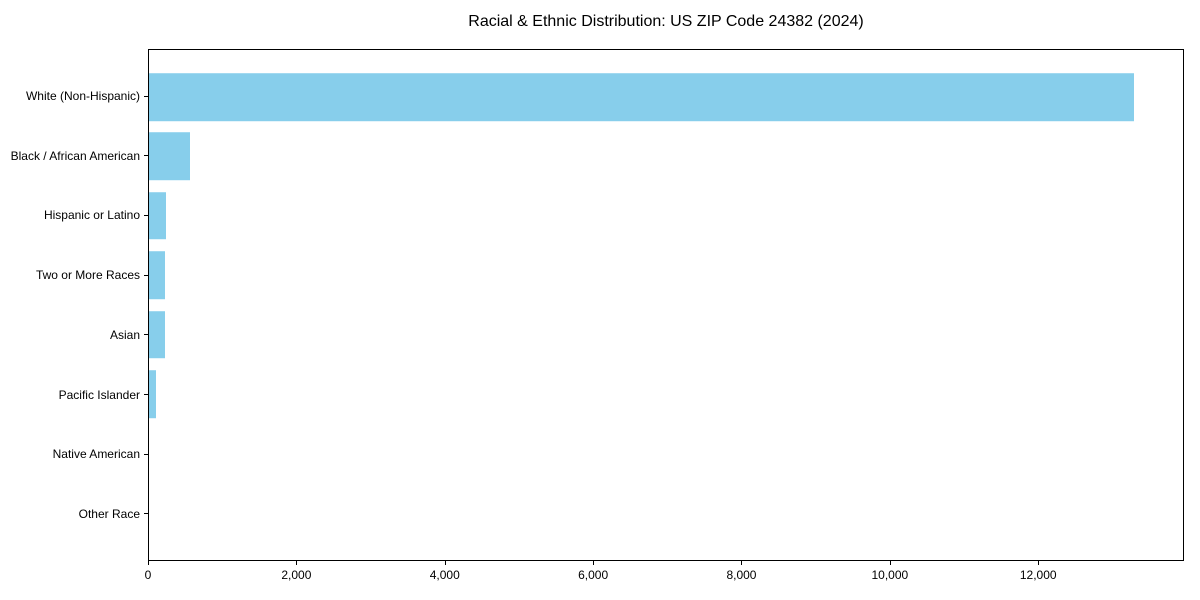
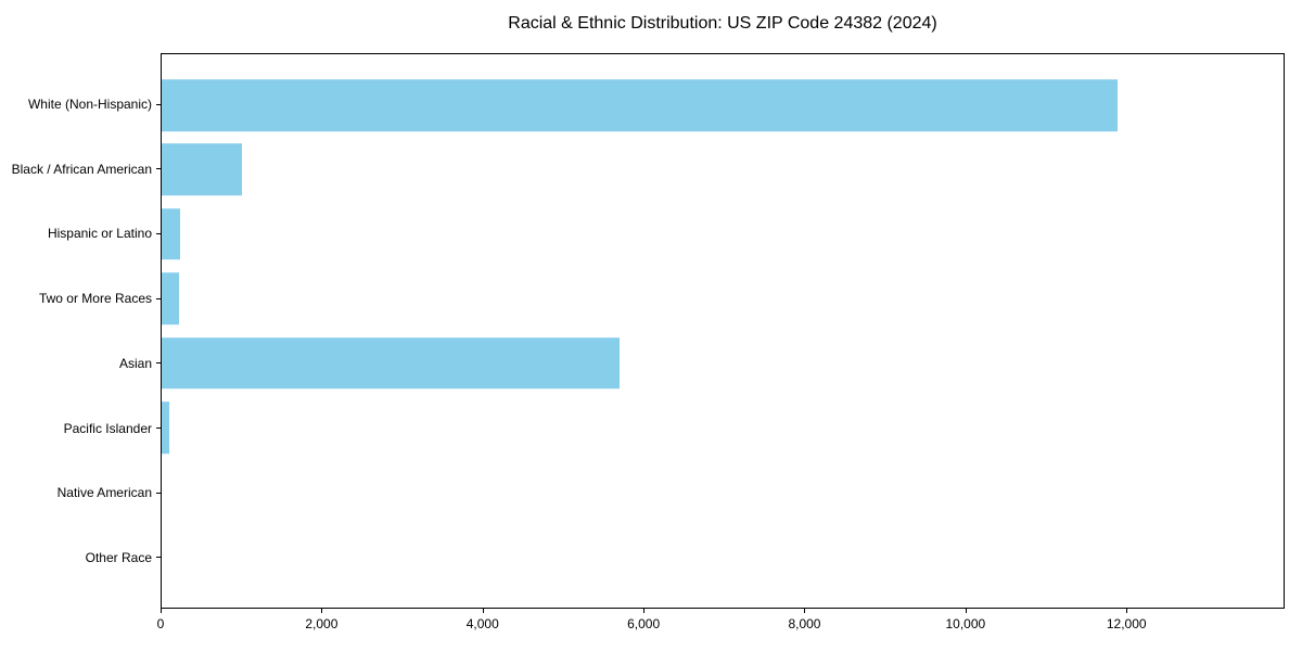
White (Non-Hispanic): 13300 -> 11900
Black / African American: 600 -> 1000
Asian: 200 -> 5700
